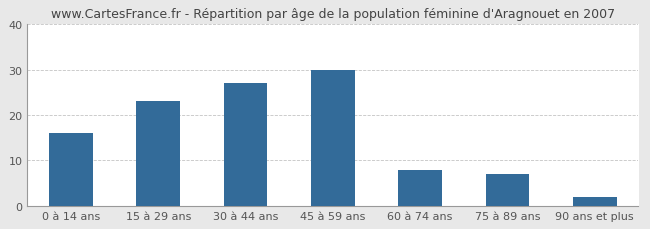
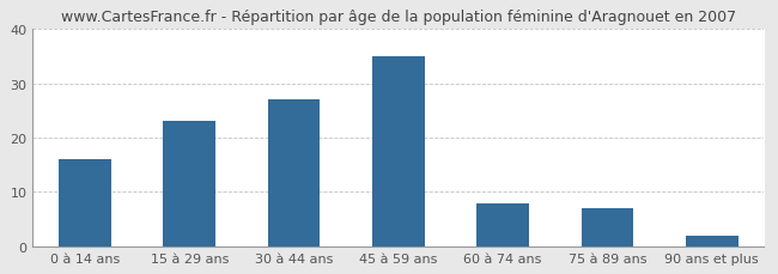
45 à 59 ans: 30 -> 35
